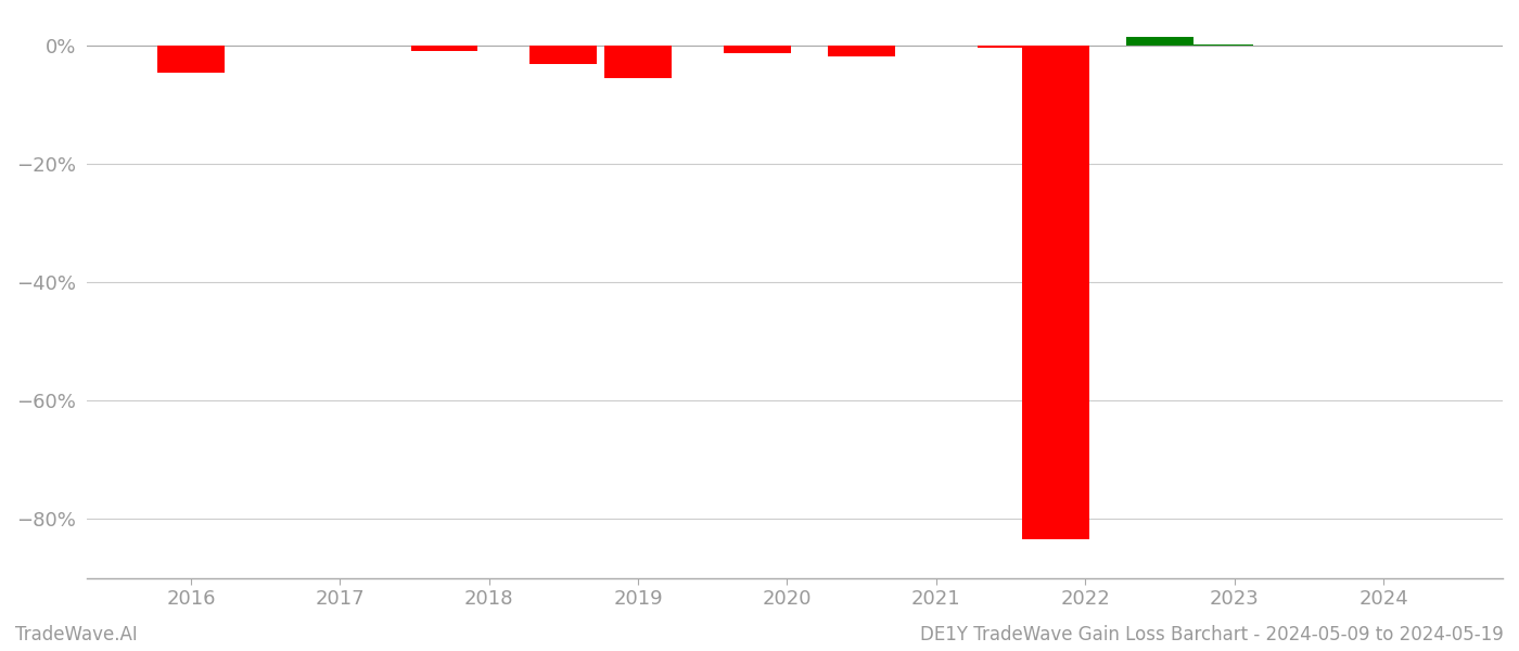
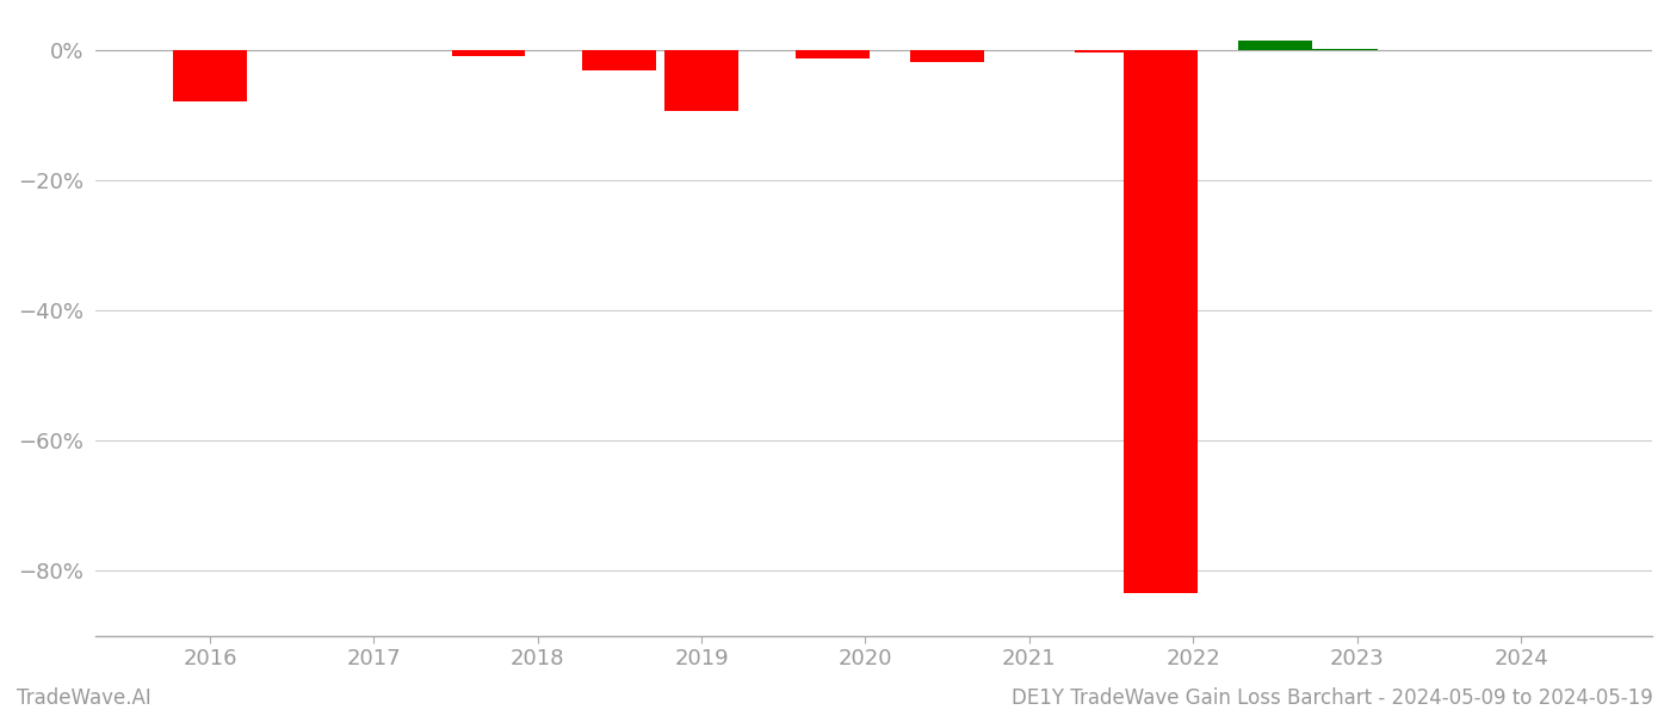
2016: -4.6% -> -7.8%
2019: -5.5% -> -9.4%
